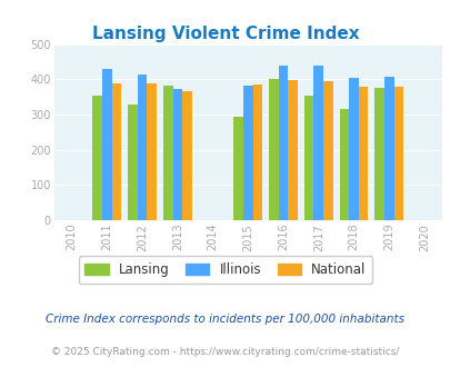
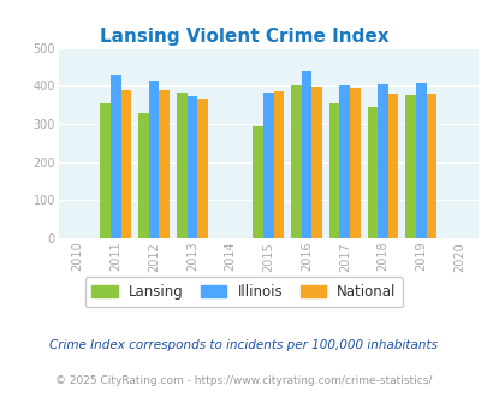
Illinois/2017: 438 -> 400
Lansing/2018: 316 -> 345
